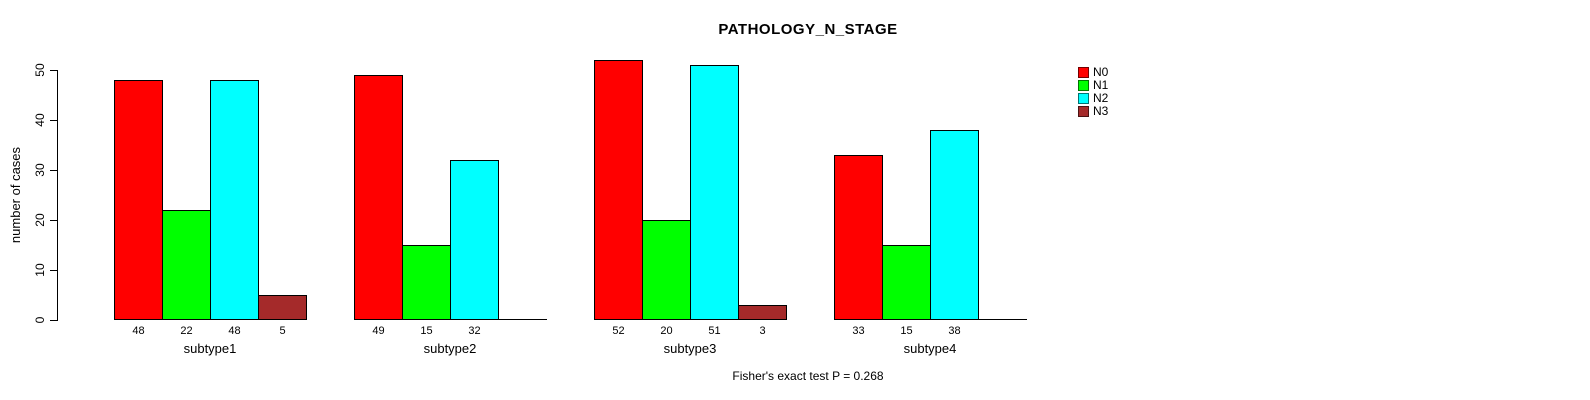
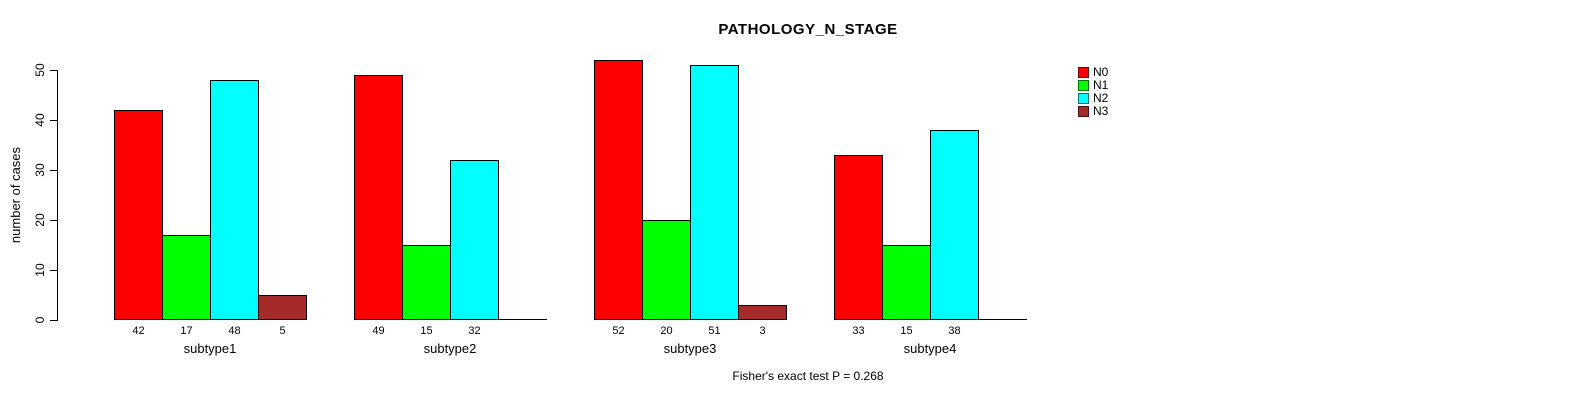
N0/subtype1: 48 -> 42
N1/subtype1: 22 -> 17
